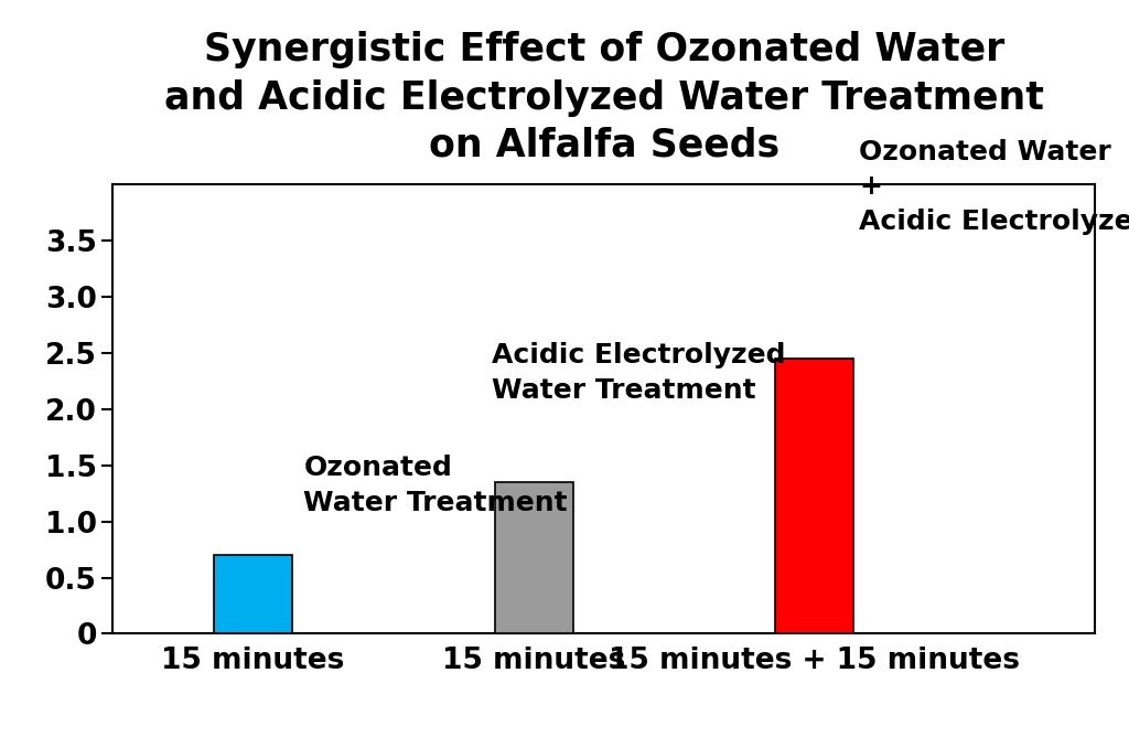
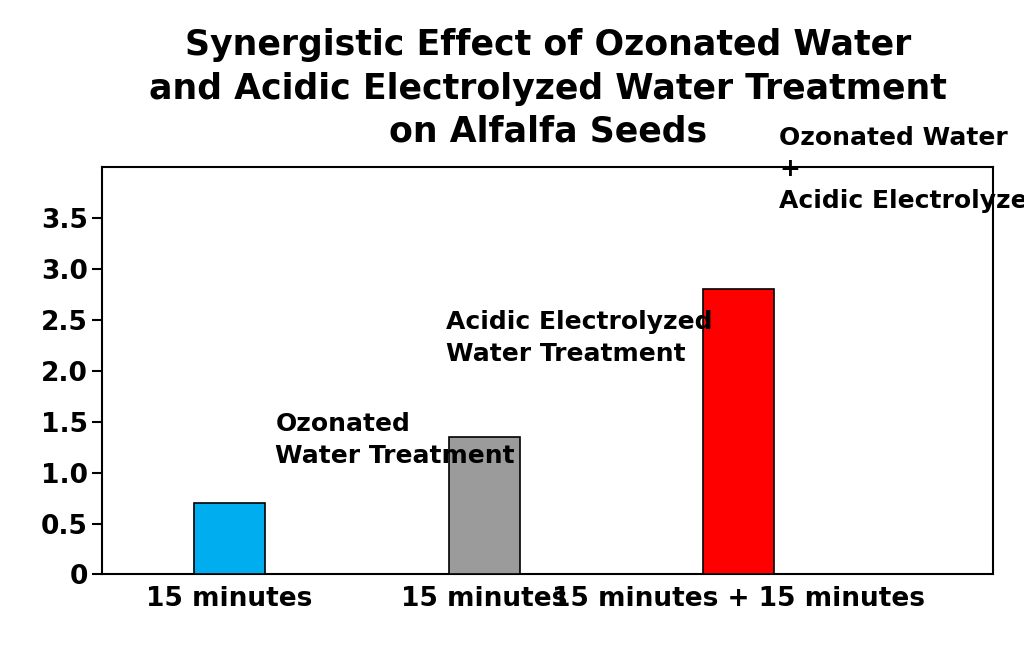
15 minutes + 15 minutes: 2.45 -> 2.80
